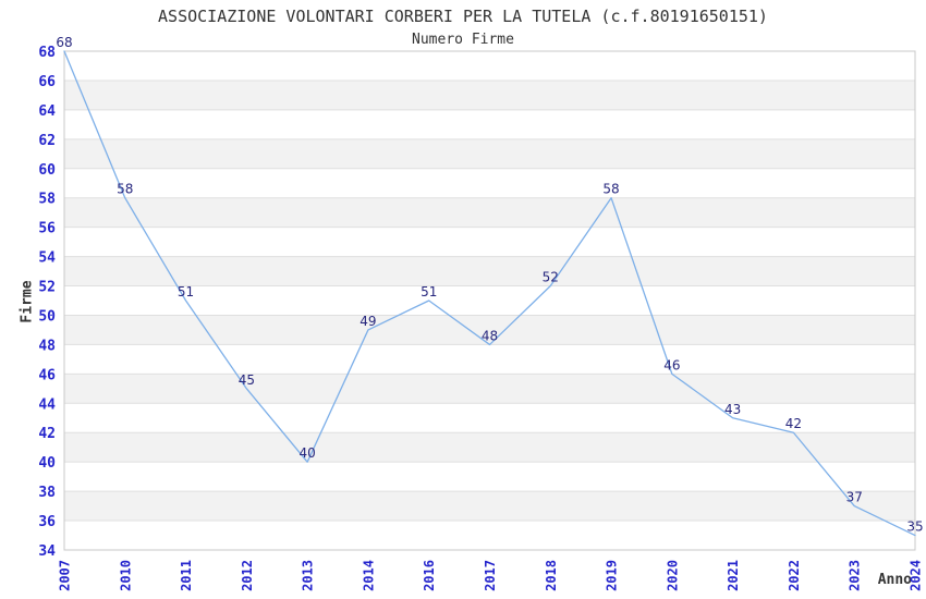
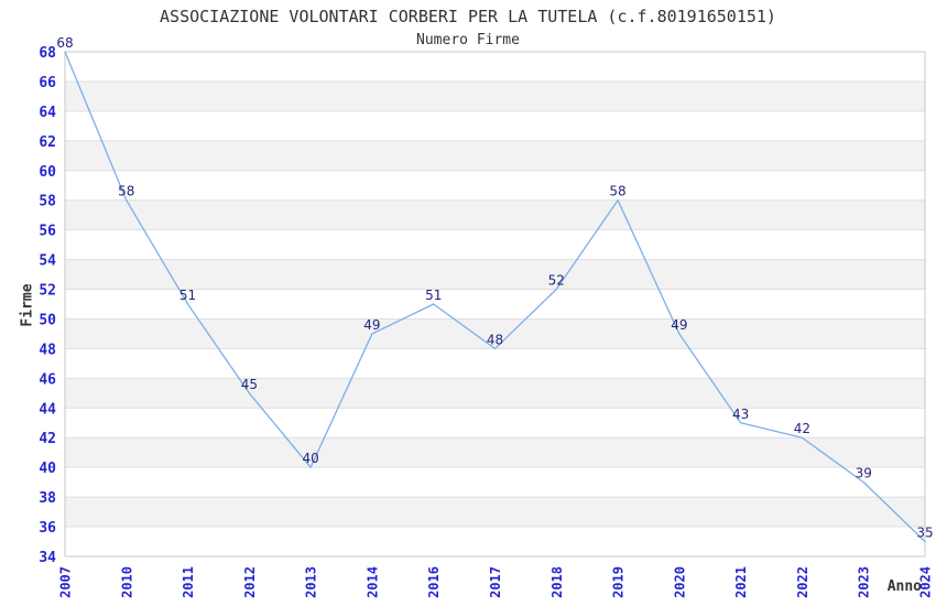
2020: 46 -> 49
2023: 37 -> 39
